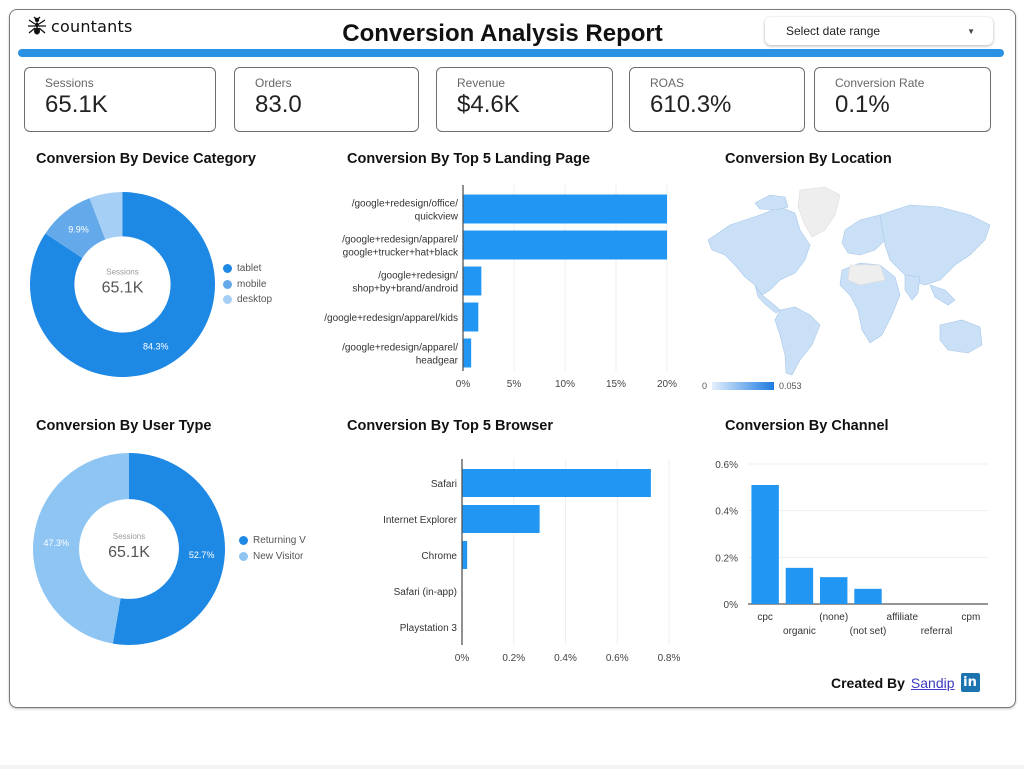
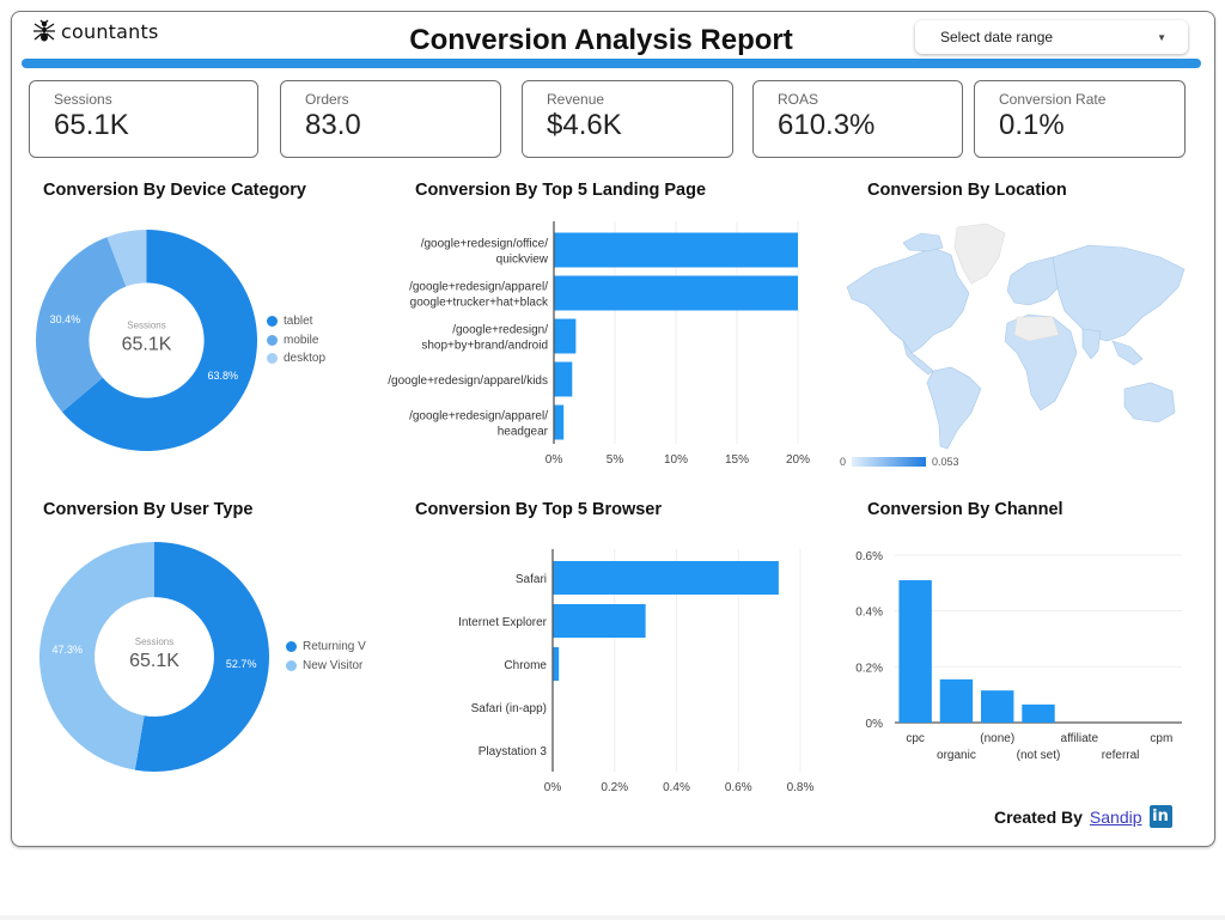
Conversion By Device Category/tablet: 84.3% -> 63.8%
Conversion By Device Category/mobile: 9.9% -> 30.4%
